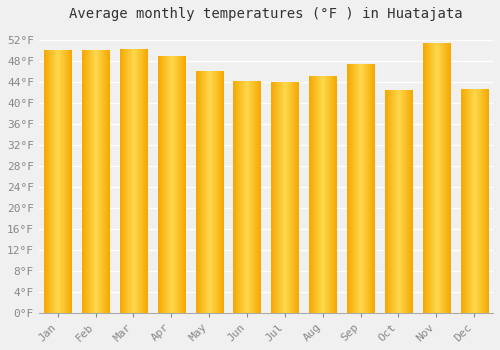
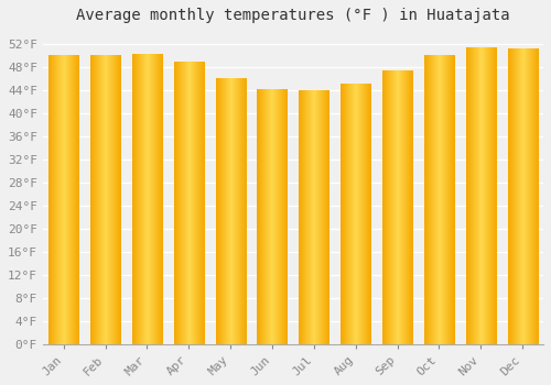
Oct: 42.4°F -> 50.0°F
Dec: 42.6°F -> 51.1°F
